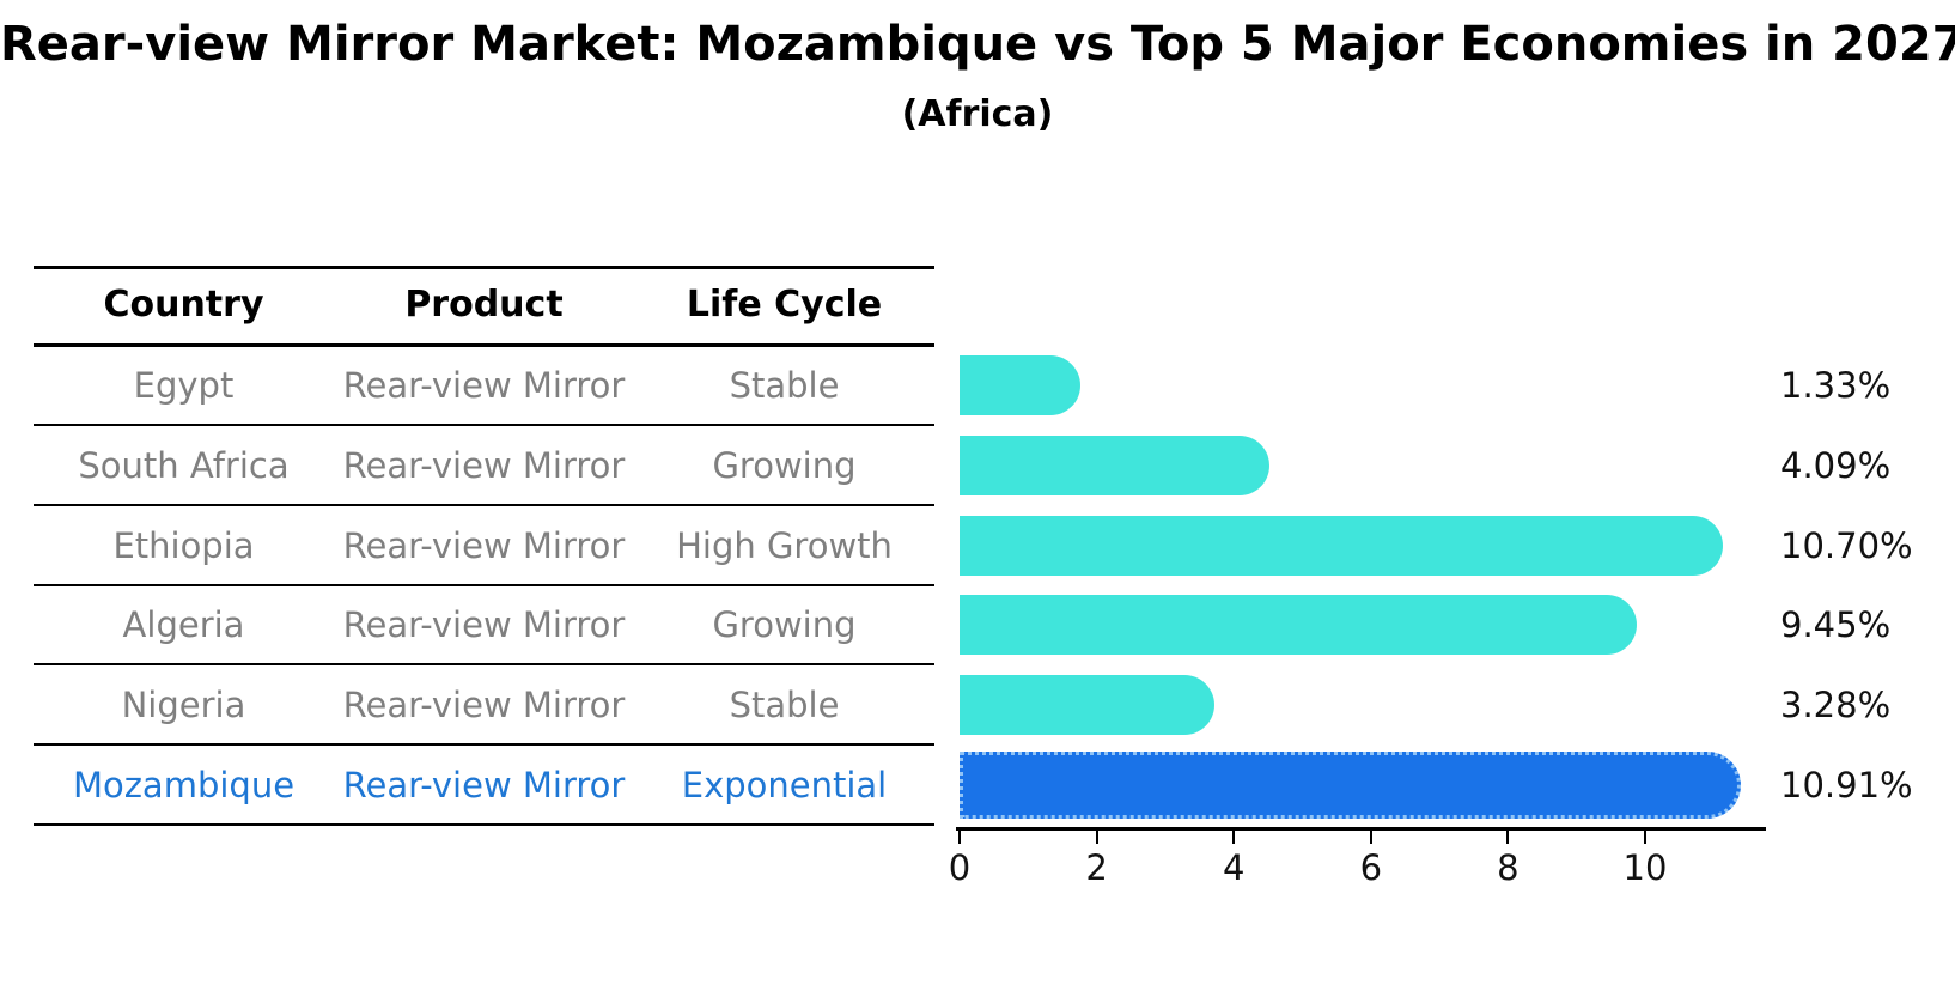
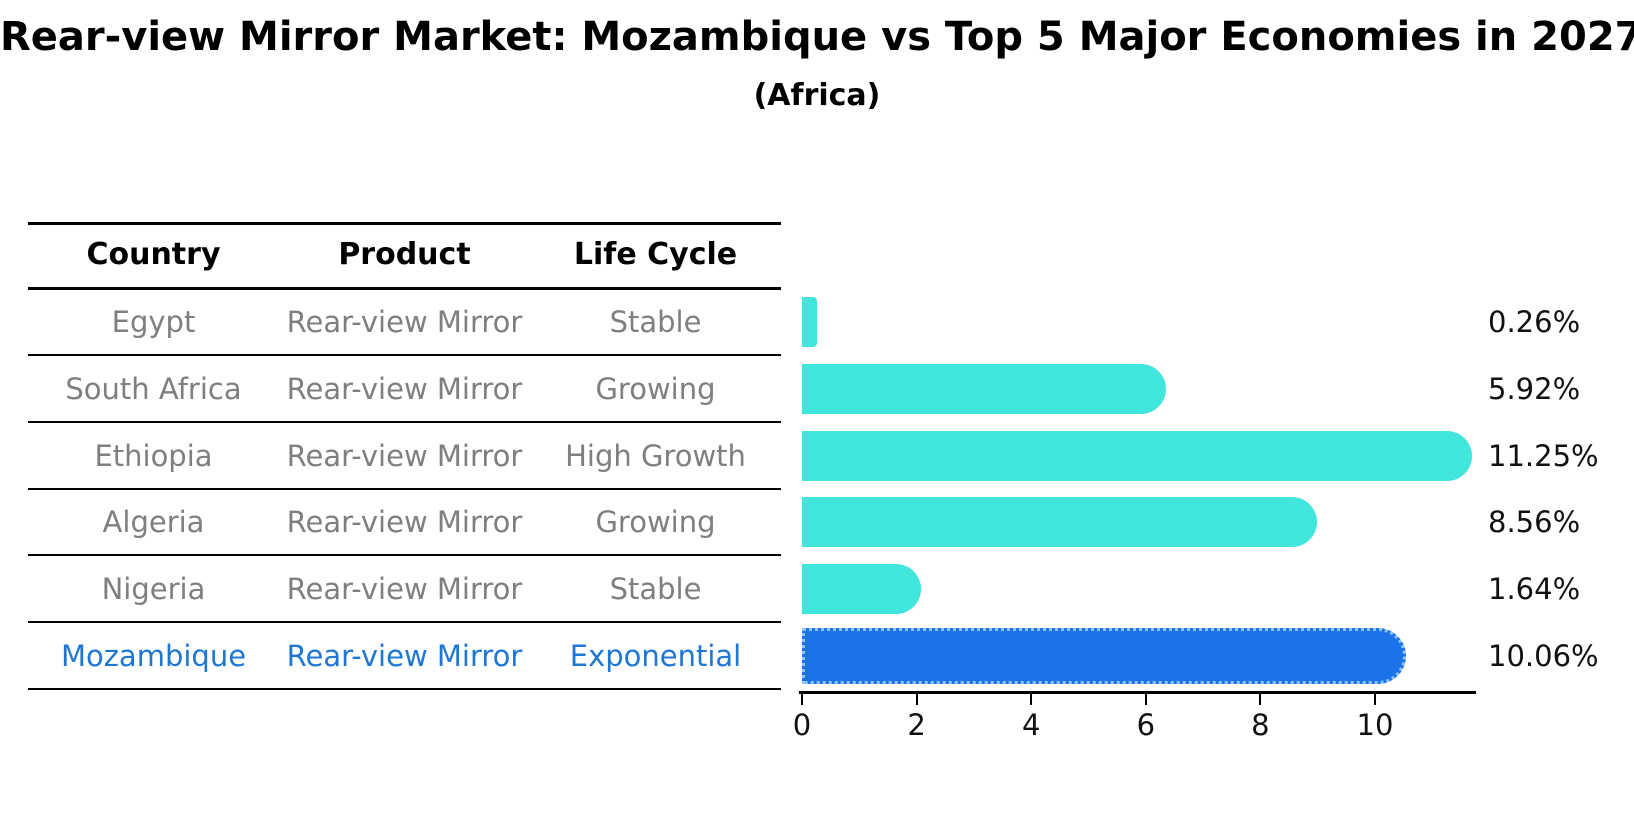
Egypt: 1.33% -> 0.26%
South Africa: 4.09% -> 5.92%
Ethiopia: 10.70% -> 11.25%
Algeria: 9.45% -> 8.56%
Nigeria: 3.28% -> 1.64%
Mozambique: 10.91% -> 10.06%
